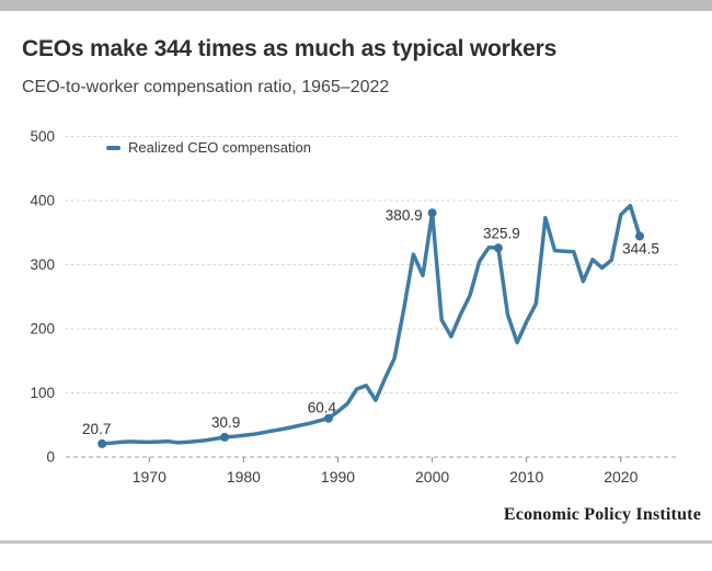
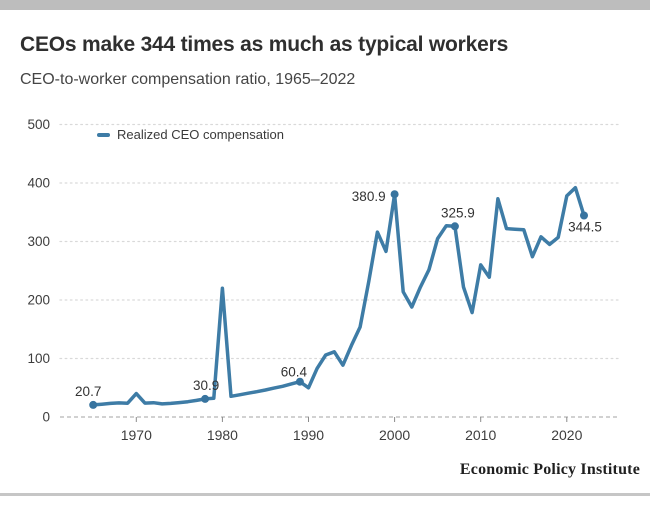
1970: 20 -> 40
1980: 30 -> 220
1990: 70 -> 50
2010: 210 -> 260
